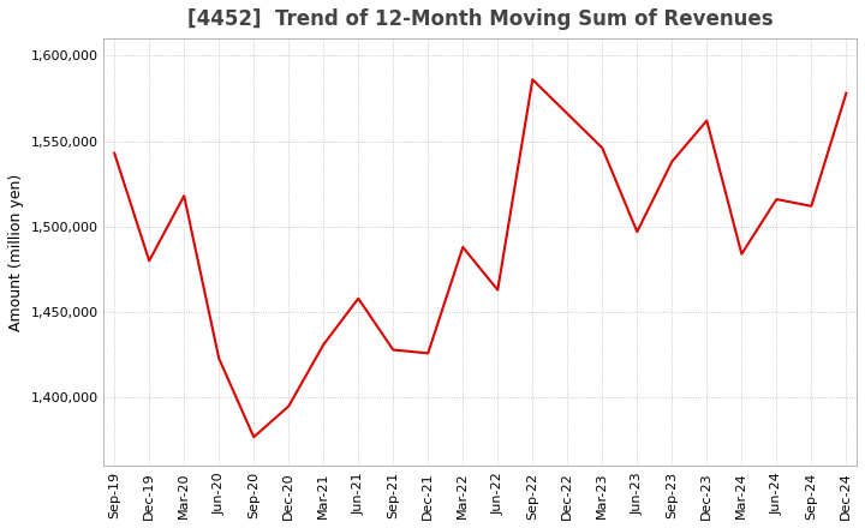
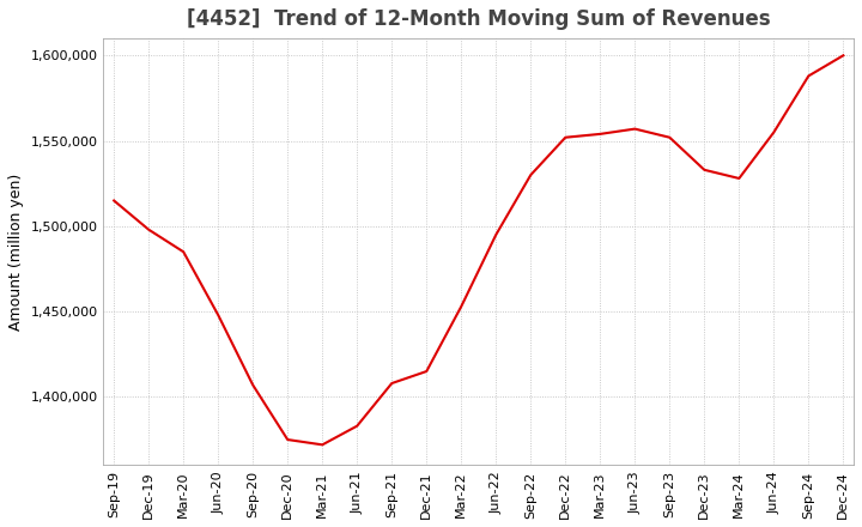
Sep-19: 1,543,000 -> 1,515,000
Dec-19: 1,480,000 -> 1,498,000
Mar-20: 1,518,000 -> 1,485,000
Jun-20: 1,423,000 -> 1,448,000
Sep-20: 1,377,000 -> 1,407,000
Dec-20: 1,395,000 -> 1,375,000
Mar-21: 1,431,000 -> 1,372,000
Jun-21: 1,458,000 -> 1,383,000
Sep-21: 1,428,000 -> 1,408,000
Dec-21: 1,426,000 -> 1,415,000
Mar-22: 1,488,000 -> 1,453,000
Jun-22: 1,463,000 -> 1,495,000
Sep-22: 1,586,000 -> 1,530,000
Dec-22: 1,566,000 -> 1,552,000
Mar-23: 1,546,000 -> 1,554,000
Jun-23: 1,497,000 -> 1,557,000
Sep-23: 1,538,000 -> 1,552,000
Dec-23: 1,562,000 -> 1,533,000
Mar-24: 1,484,000 -> 1,528,000
Jun-24: 1,516,000 -> 1,555,000
Sep-24: 1,512,000 -> 1,588,000
Dec-24: 1,578,000 -> 1,600,000
